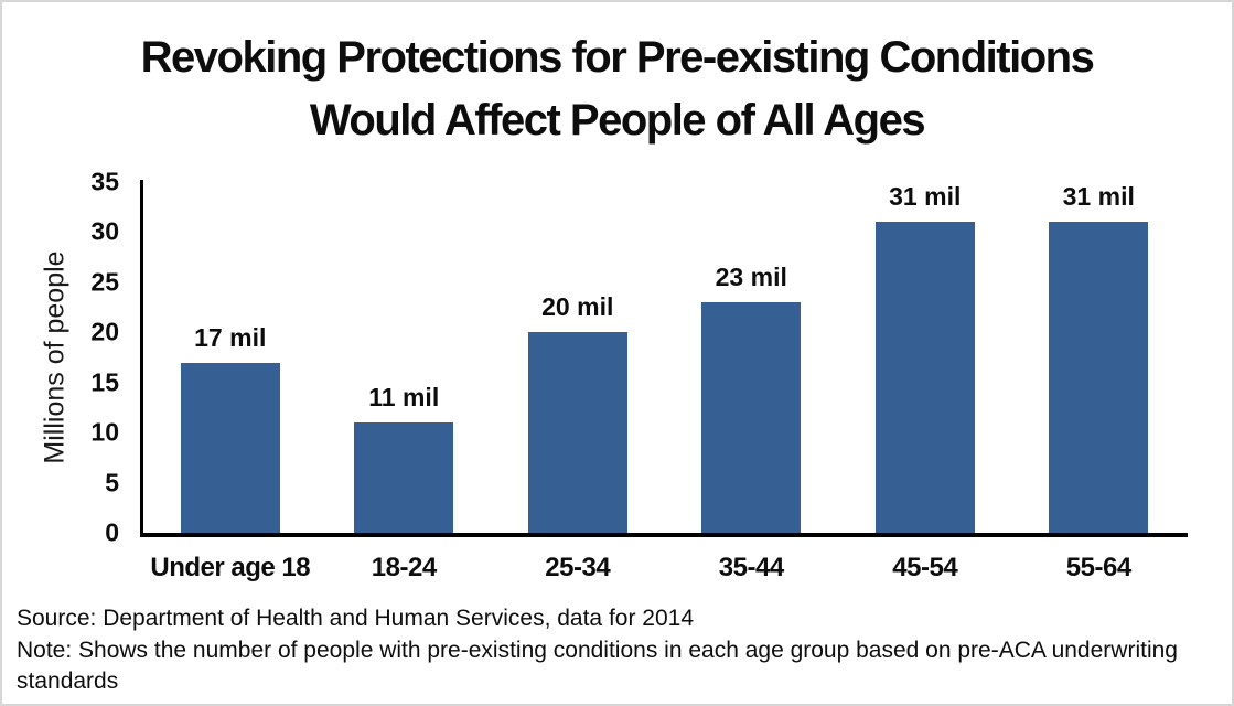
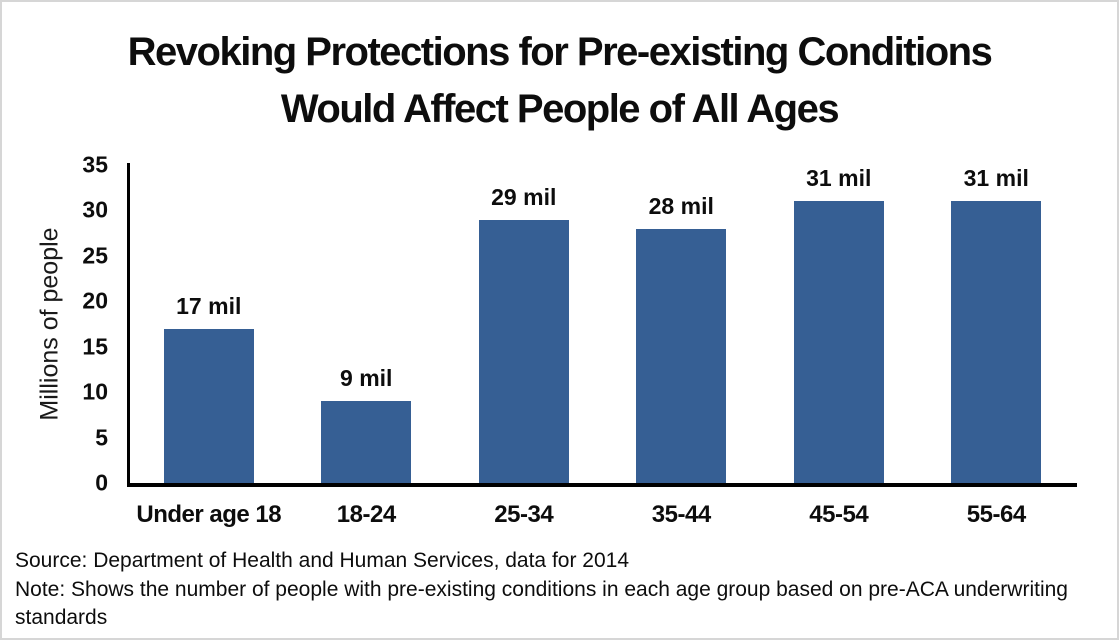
18-24: 11 -> 9
25-34: 20 -> 29
35-44: 23 -> 28
